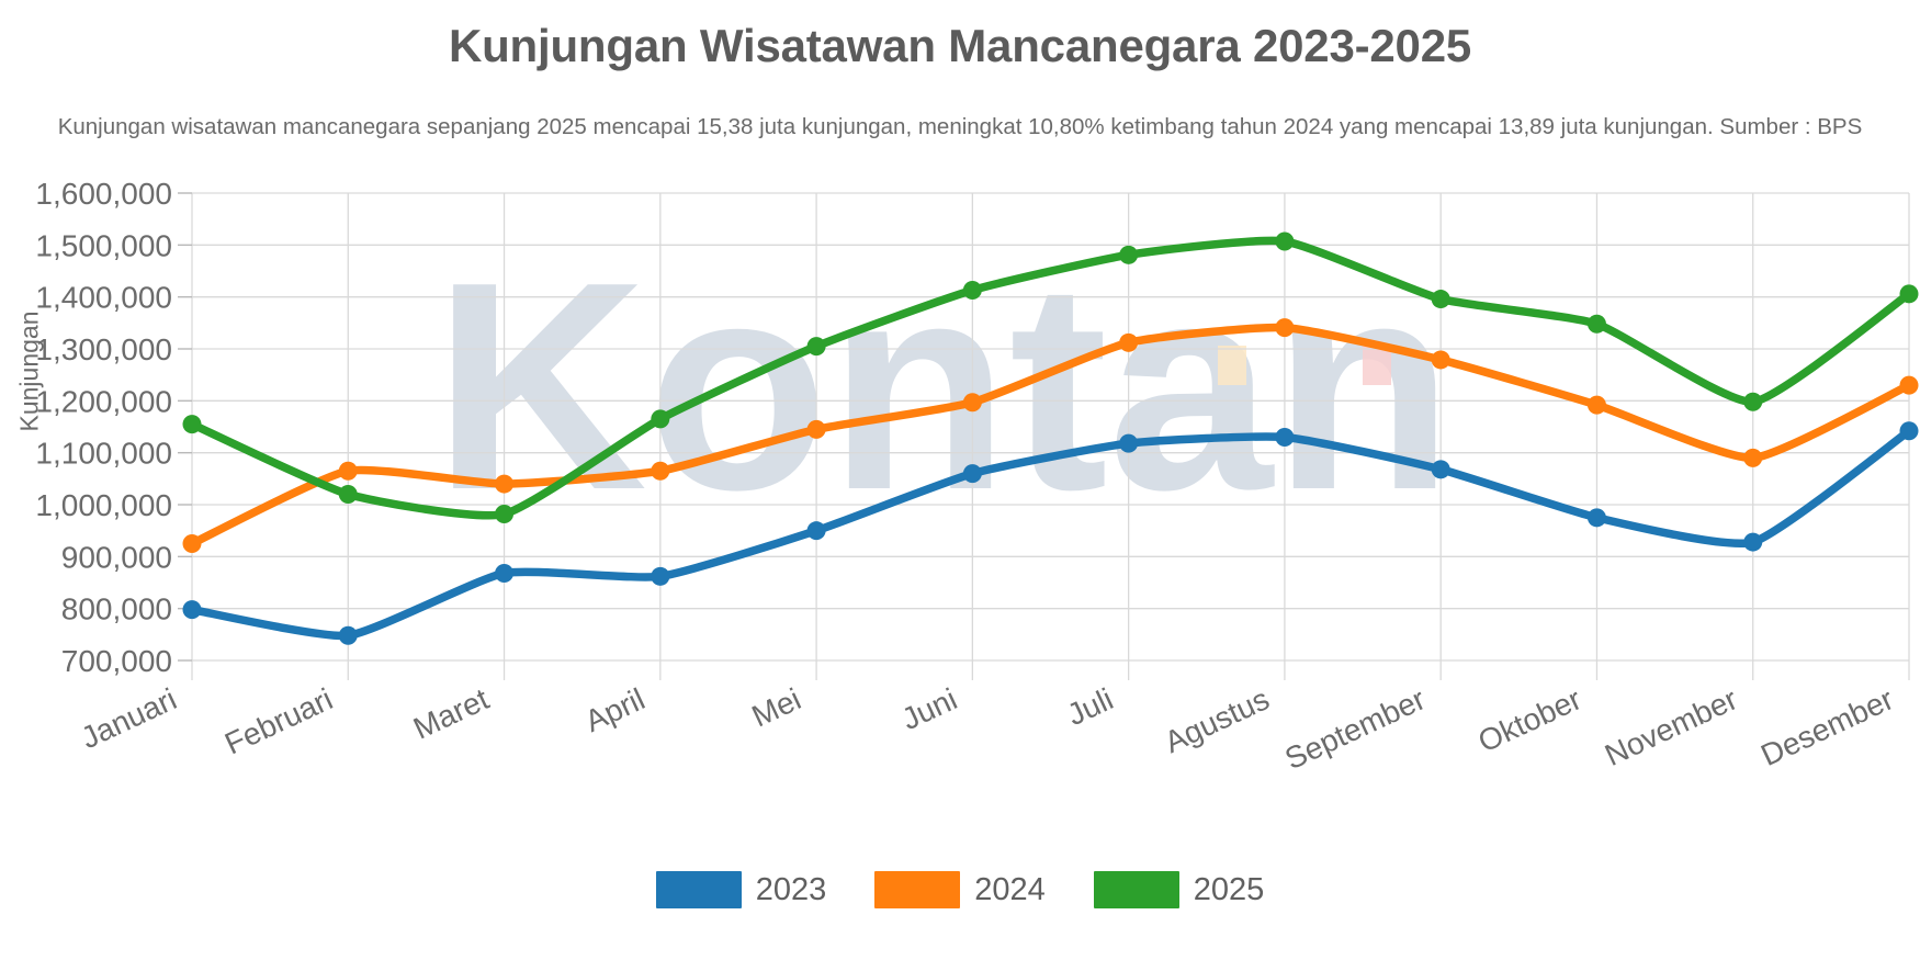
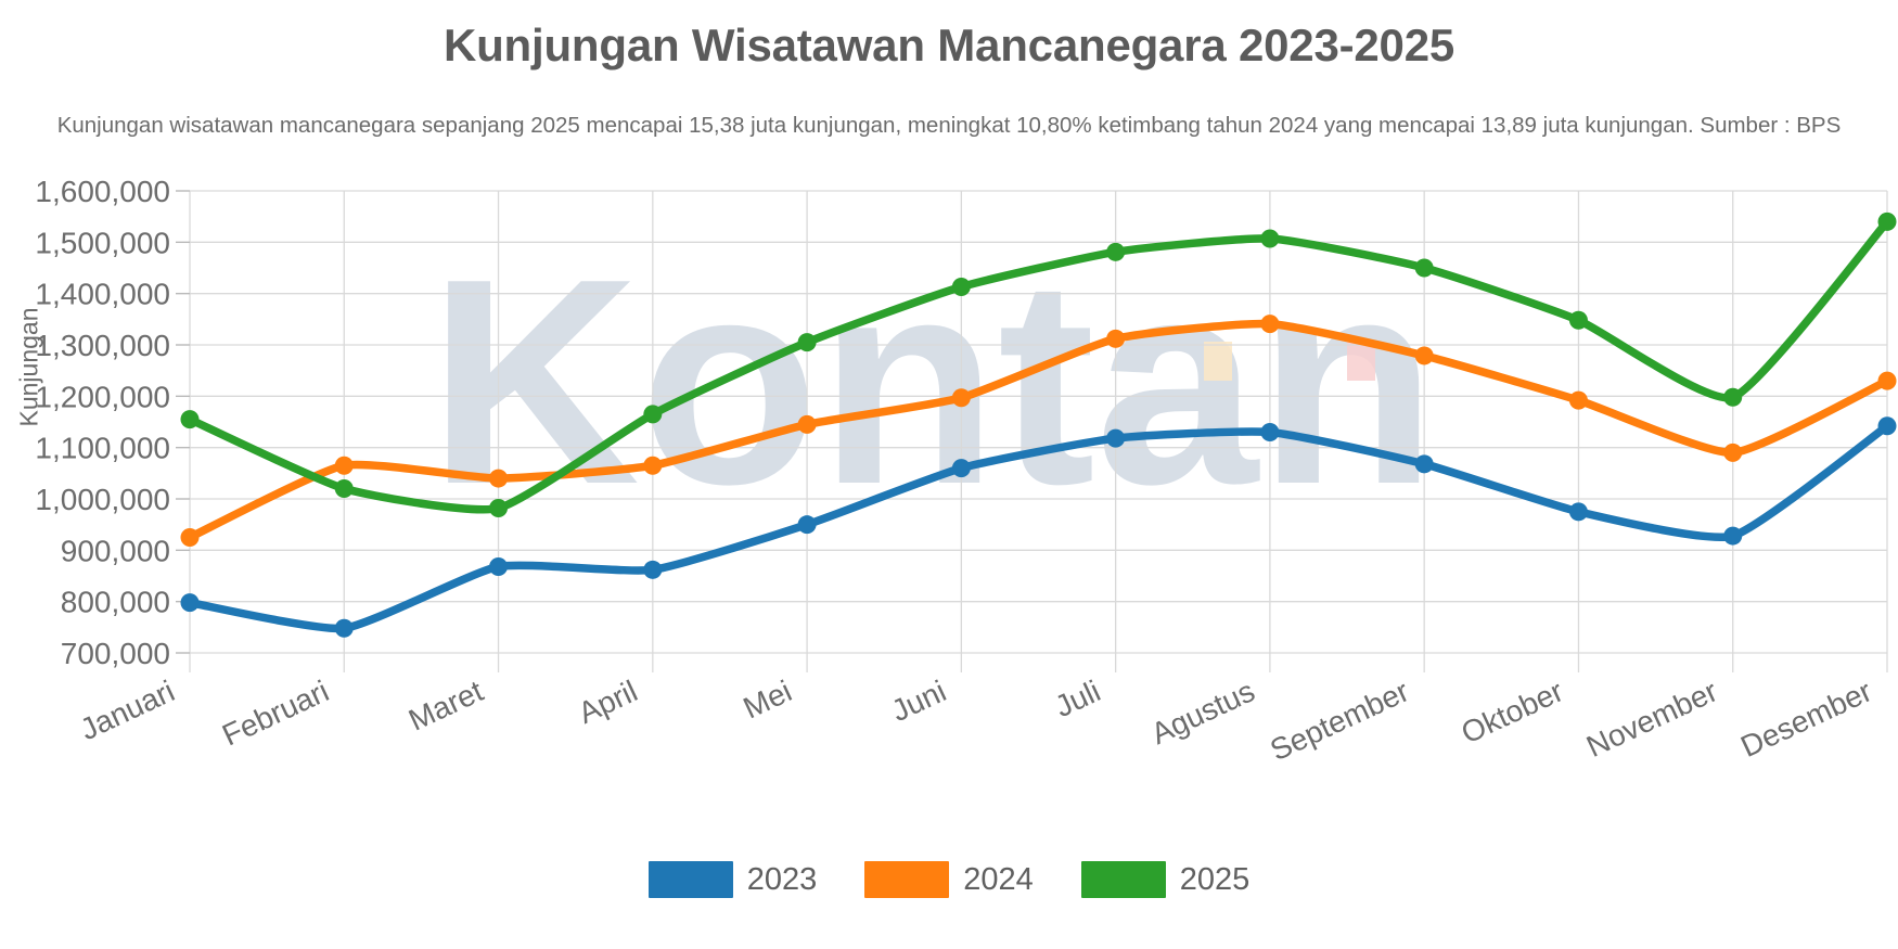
2025/September: 1400000 -> 1450000
2025/Desember: 1410000 -> 1540000
